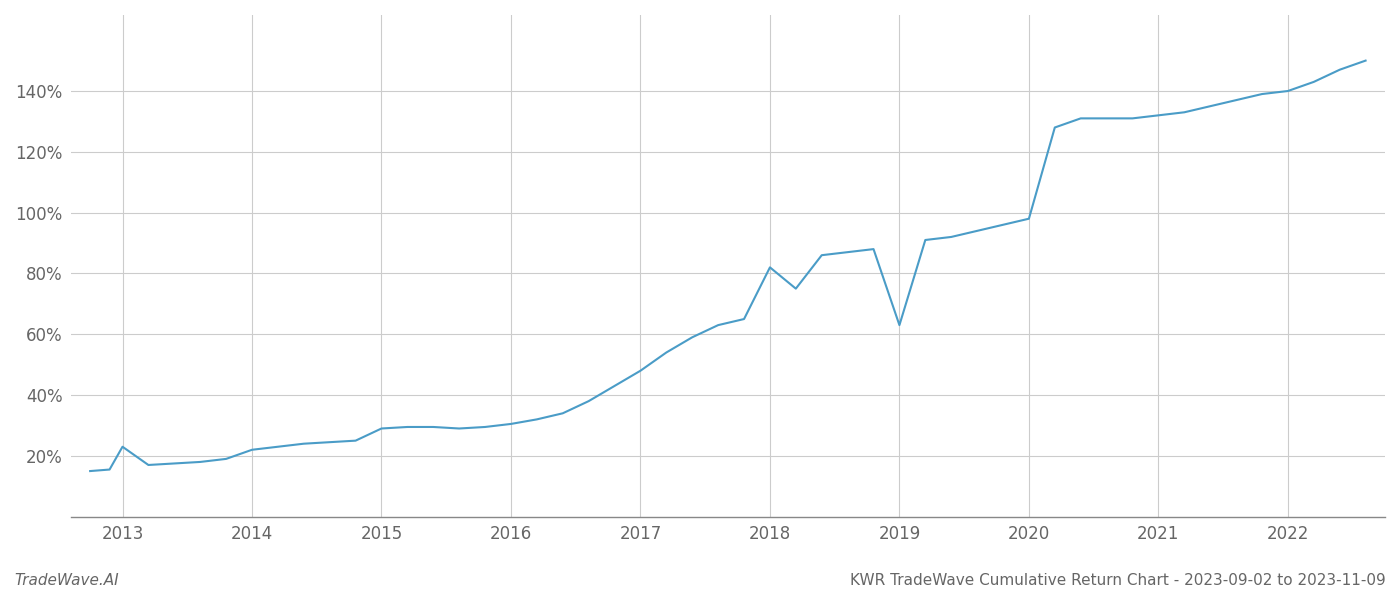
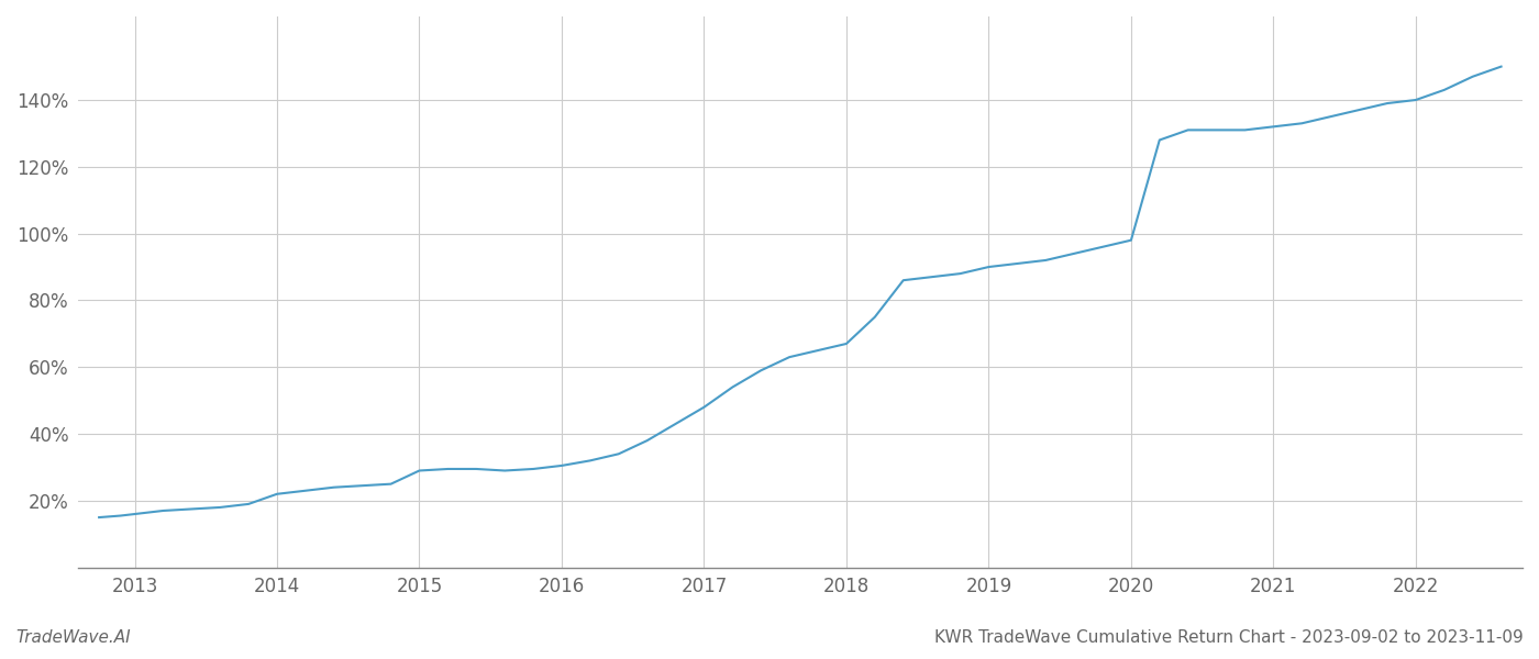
2013: 23.0% -> 16.0%
2018: 82.0% -> 67.0%
2019: 63.0% -> 90.0%
